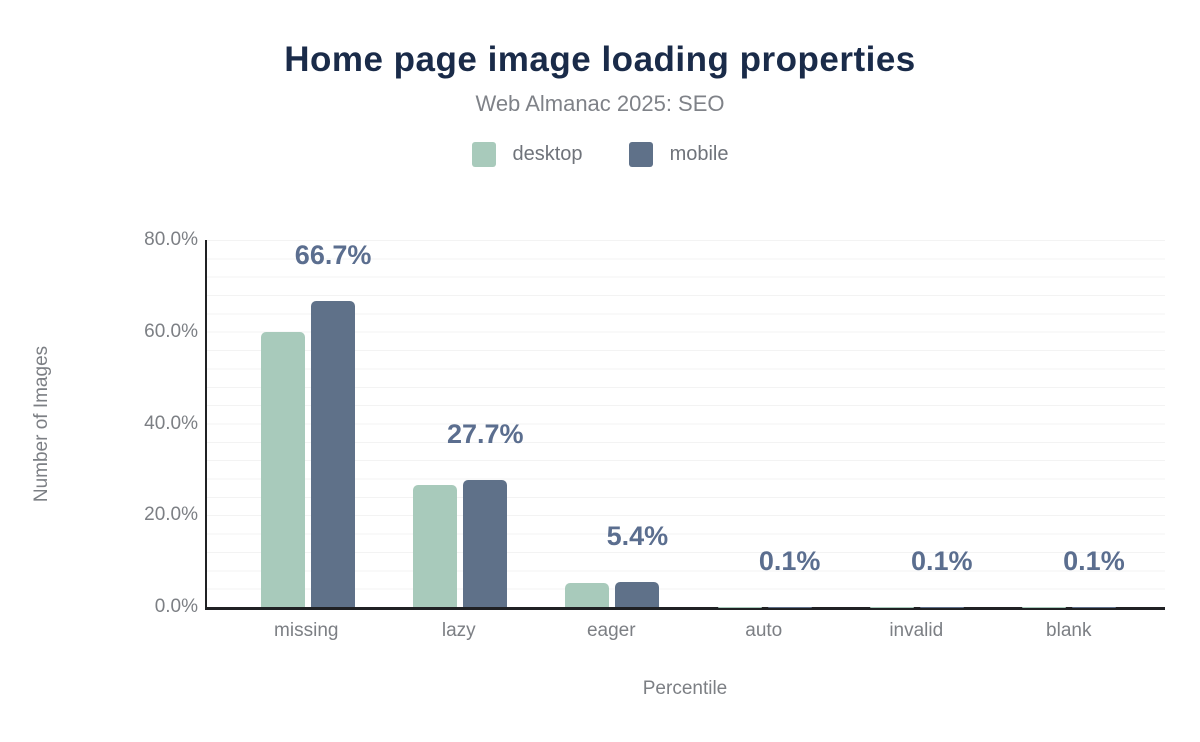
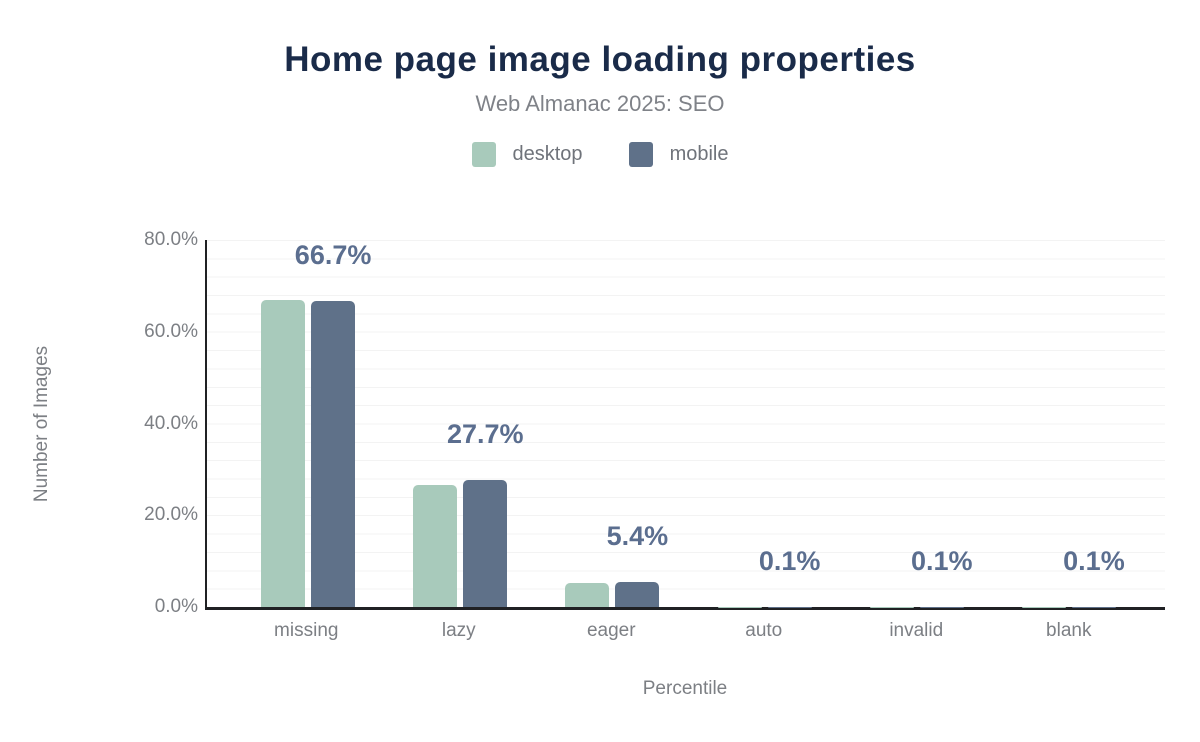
desktop/missing: 60% -> 67%
